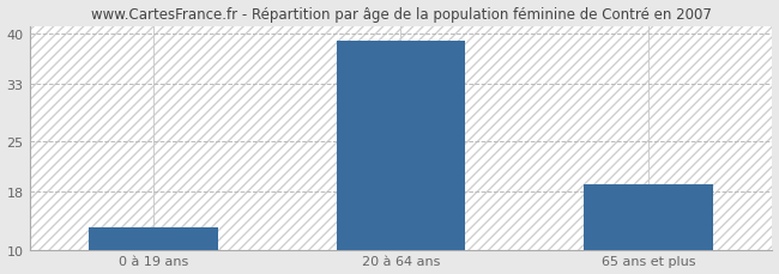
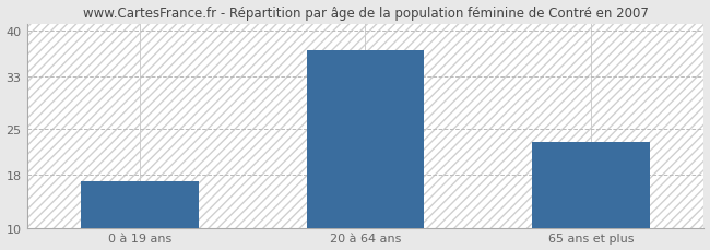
0 à 19 ans: 13 -> 17
20 à 64 ans: 39 -> 37
65 ans et plus: 19 -> 23
